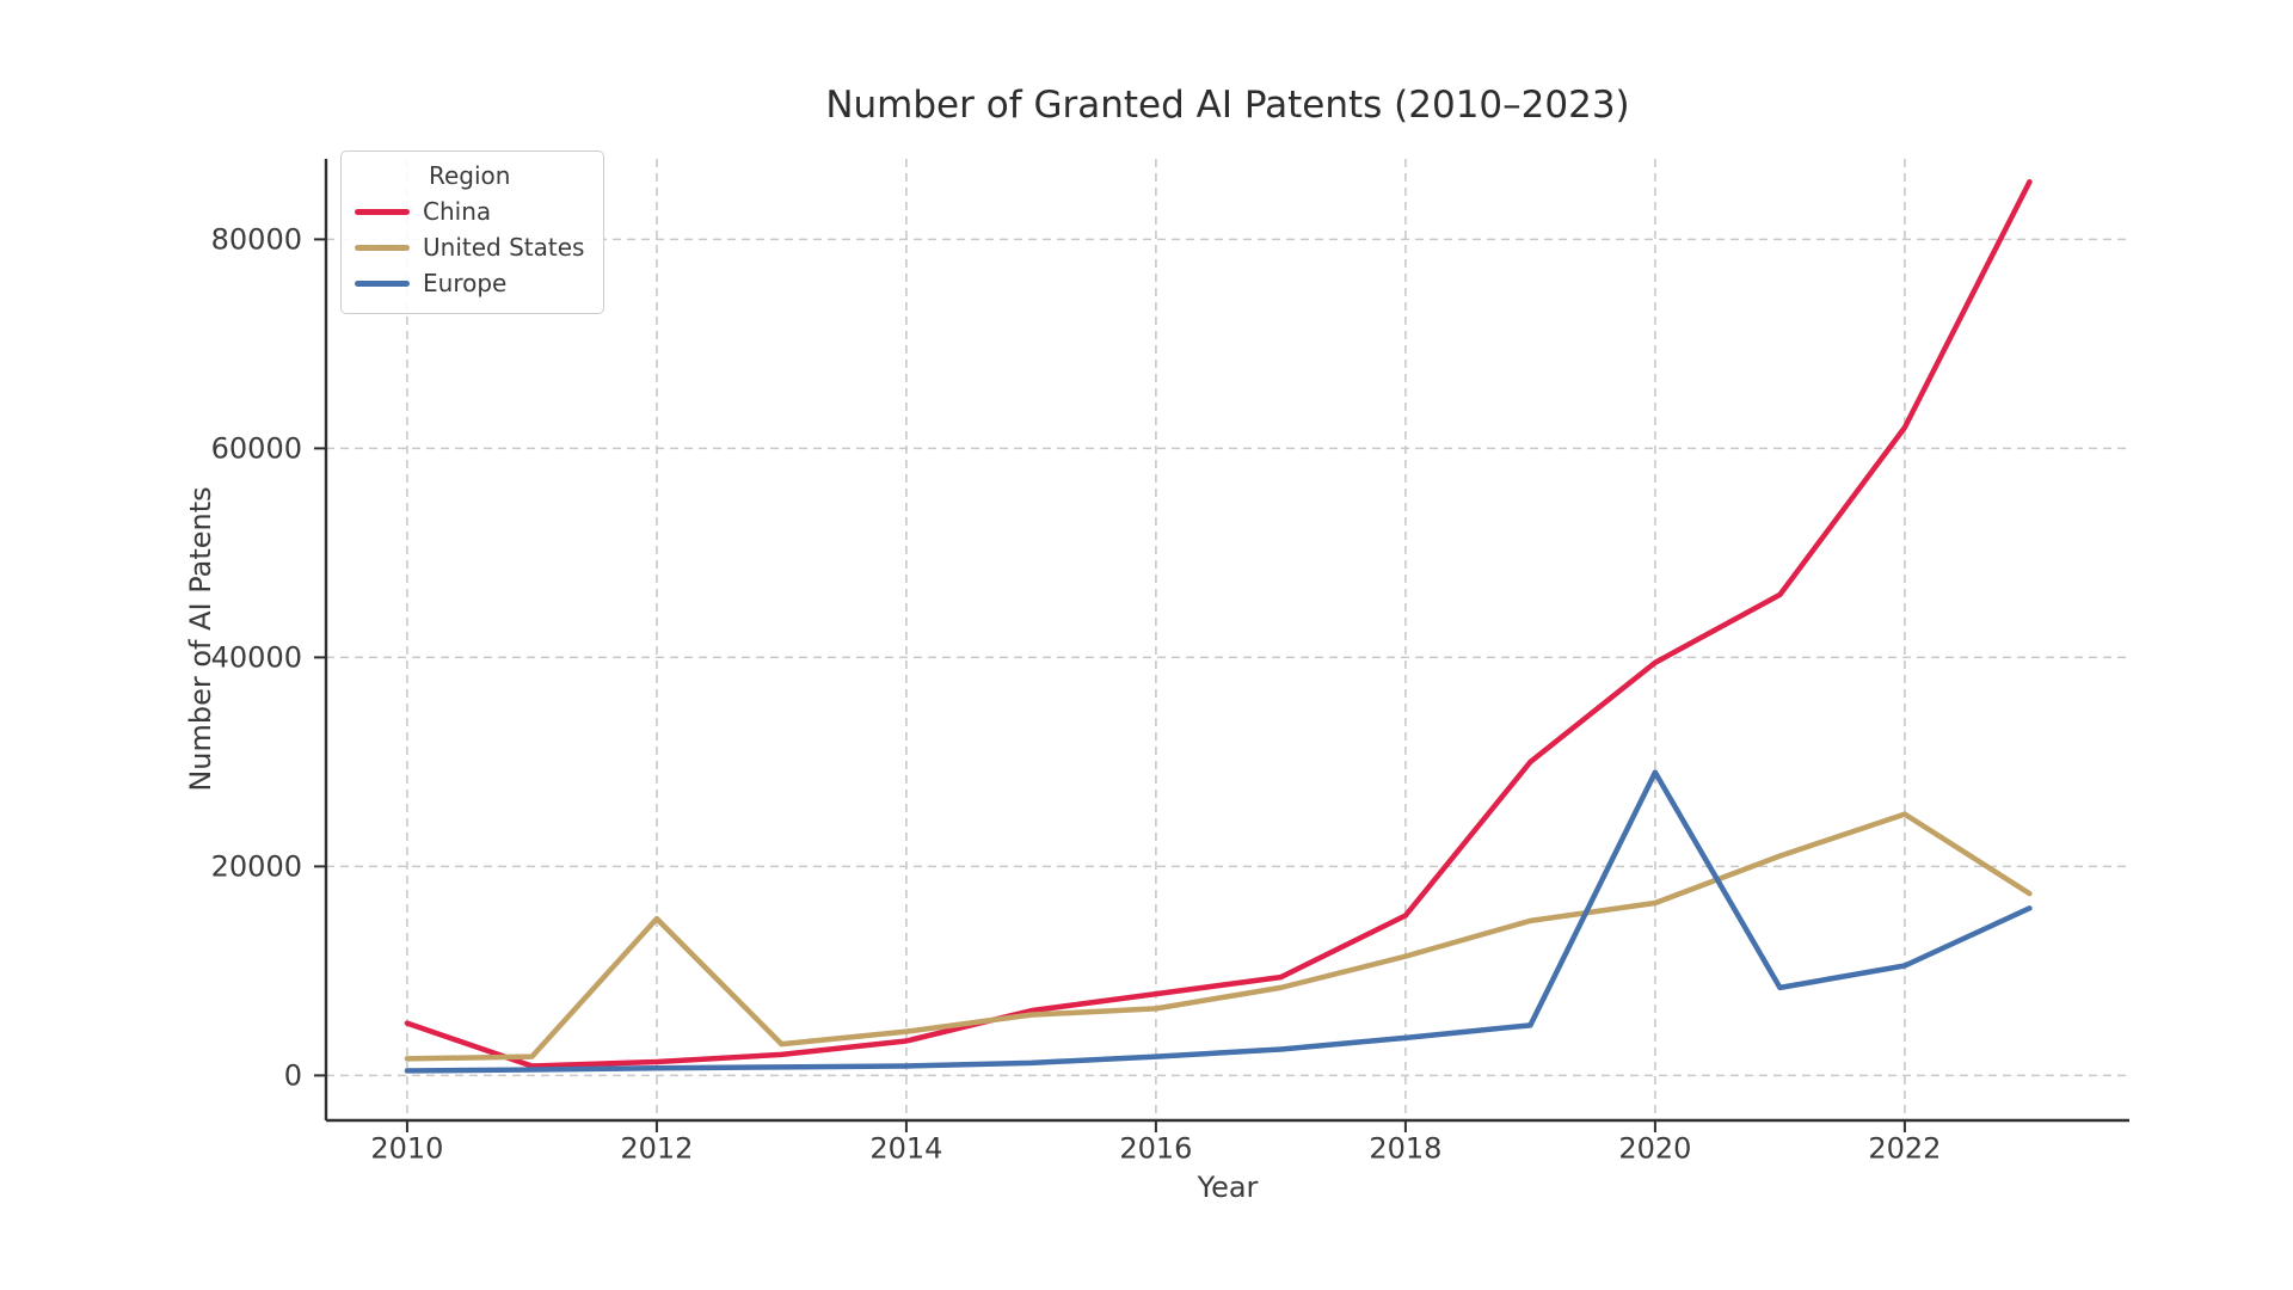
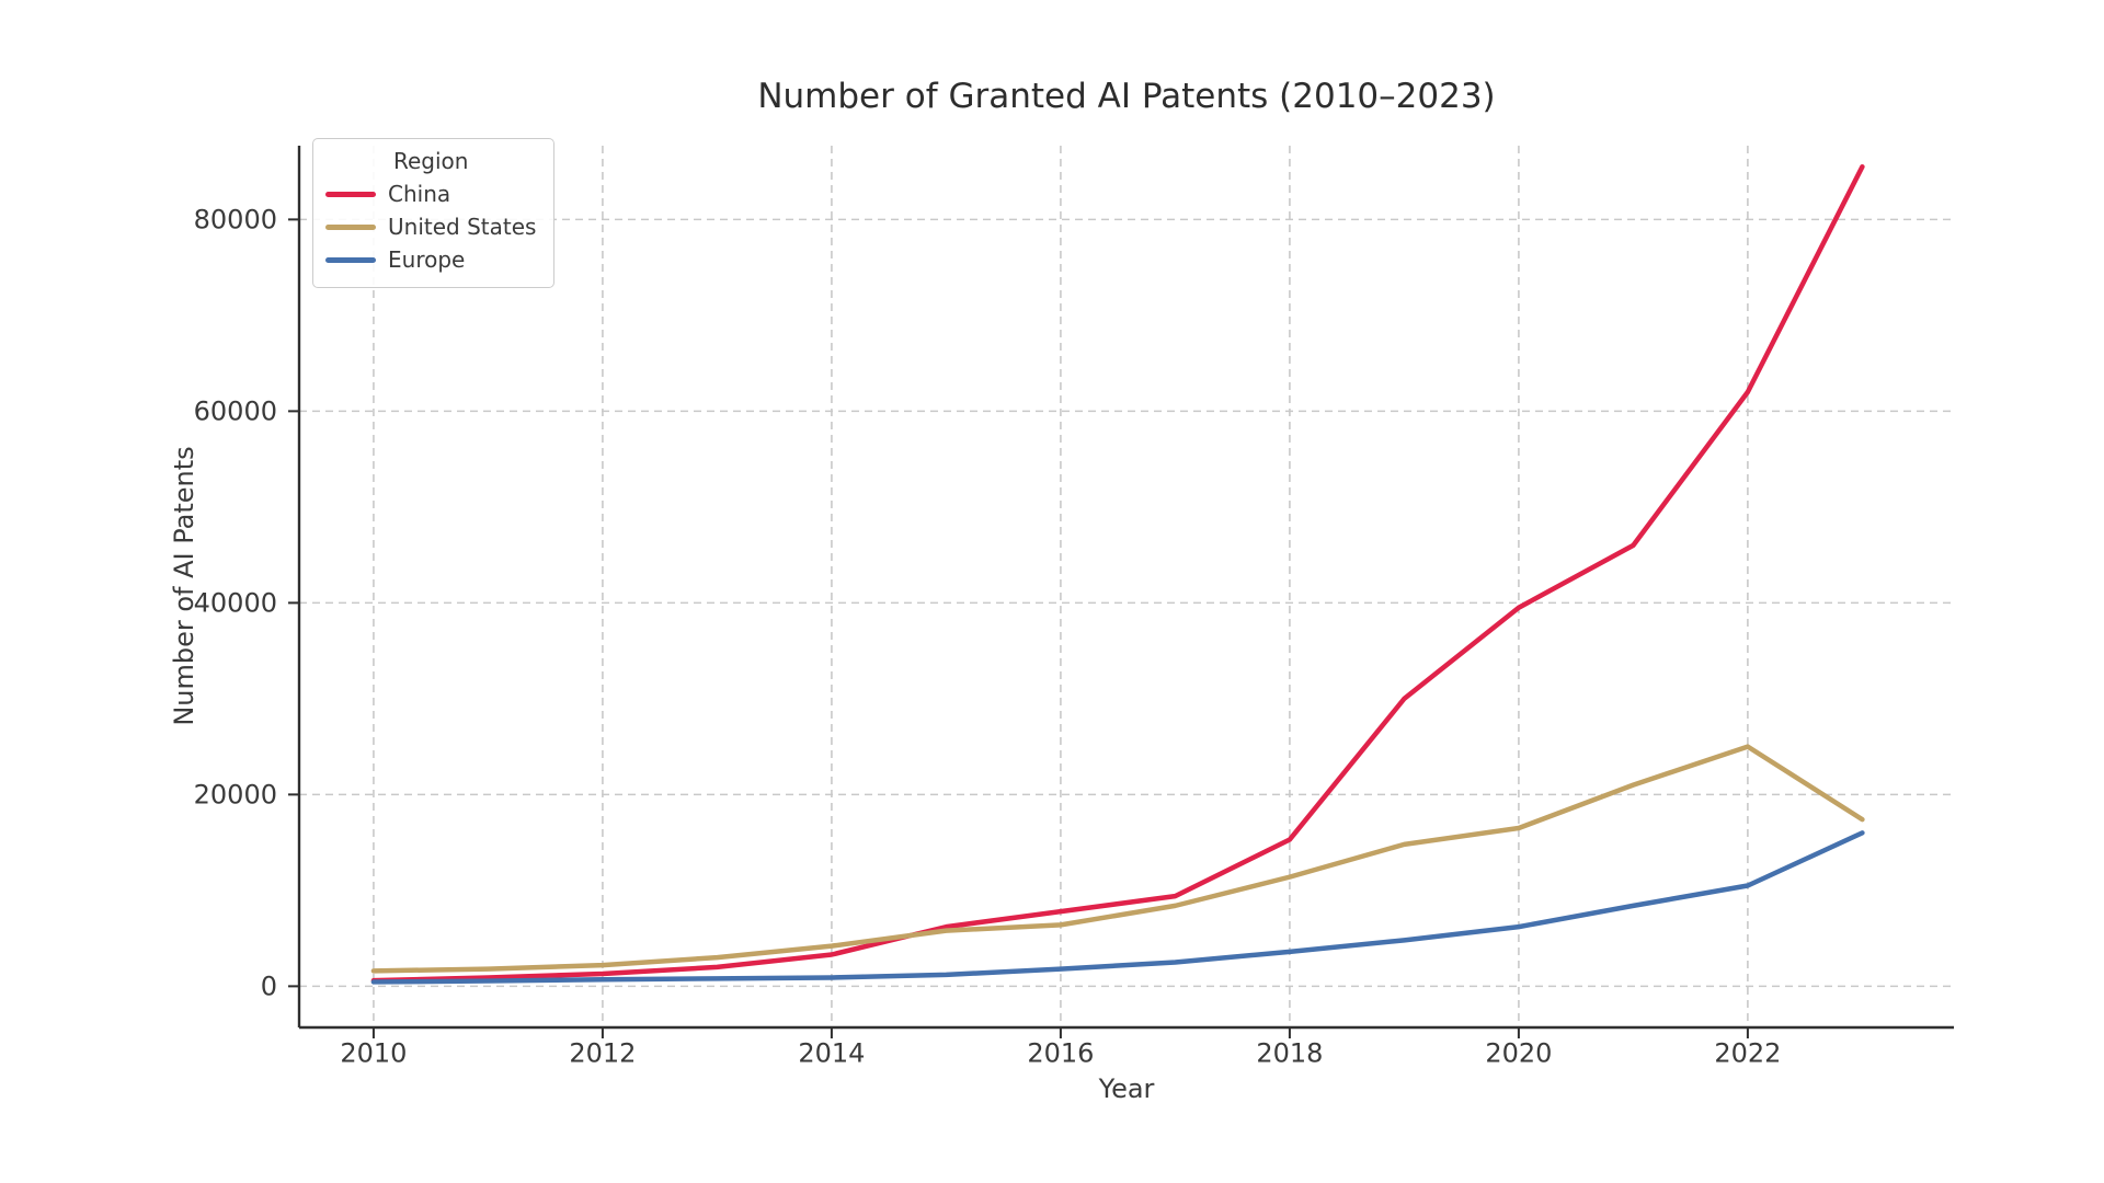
China/2010: 5000 -> 1000
United States/2012: 15000 -> 2000
Europe/2020: 29000 -> 6000
